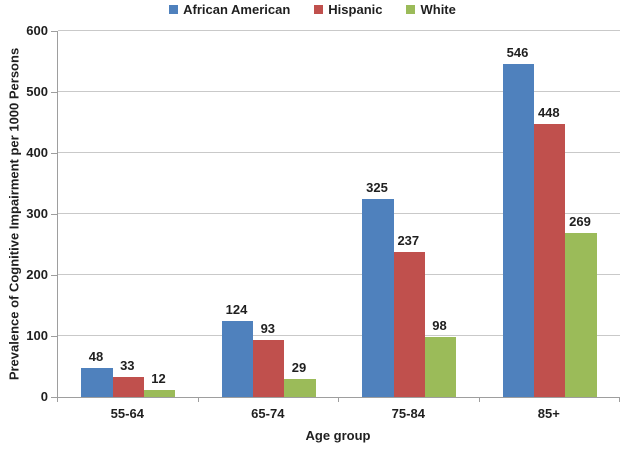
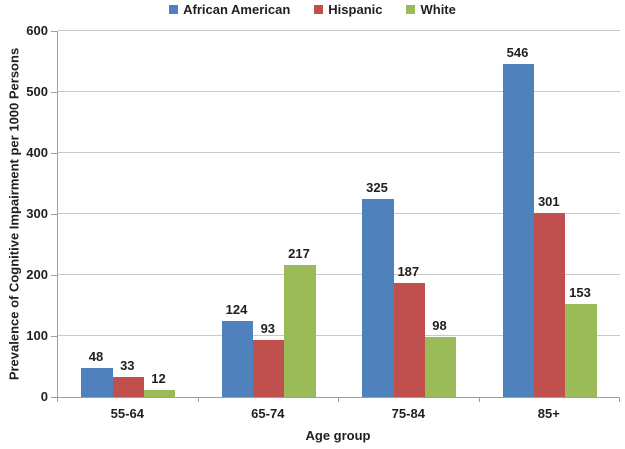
White/65-74: 29 -> 217
Hispanic/75-84: 237 -> 187
Hispanic/85+: 448 -> 301
White/85+: 269 -> 153
